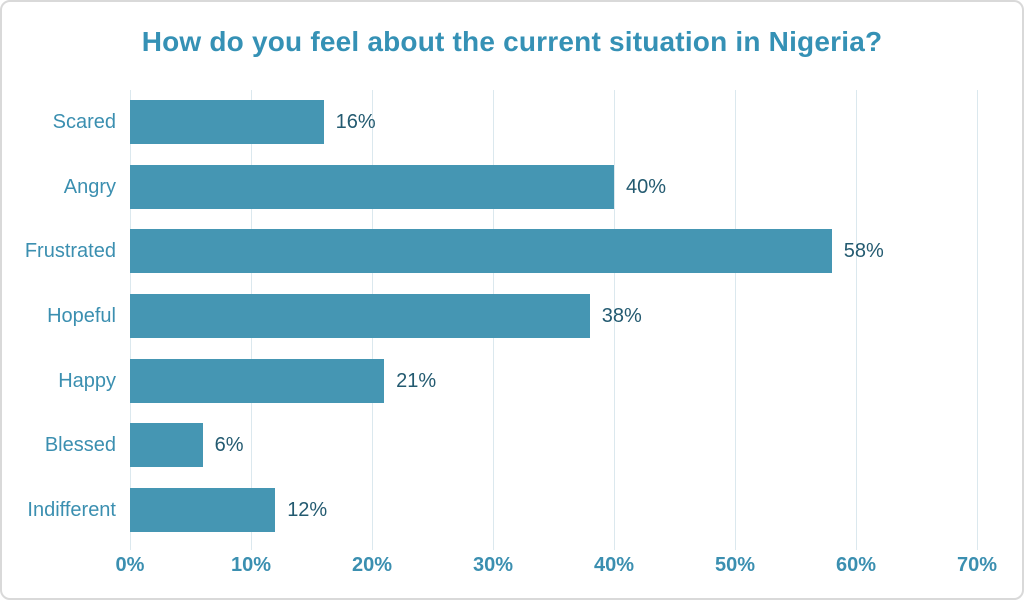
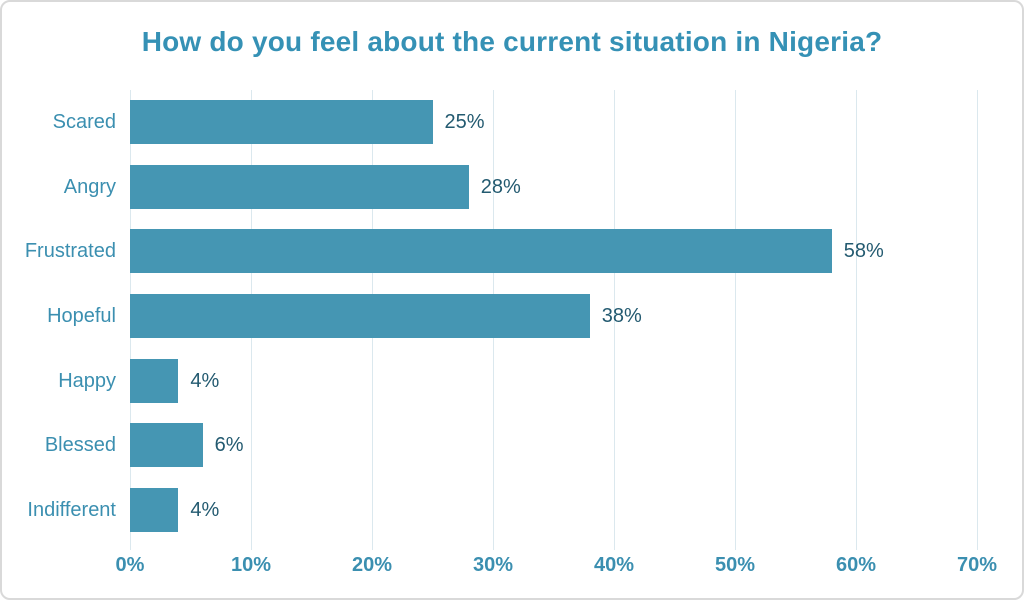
Scared: 16% -> 25%
Angry: 40% -> 28%
Happy: 21% -> 4%
Indifferent: 12% -> 4%
